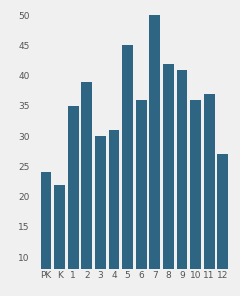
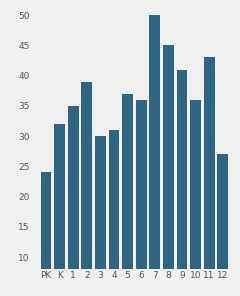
K: 22 -> 32
5: 45 -> 37
8: 42 -> 45
11: 37 -> 43
